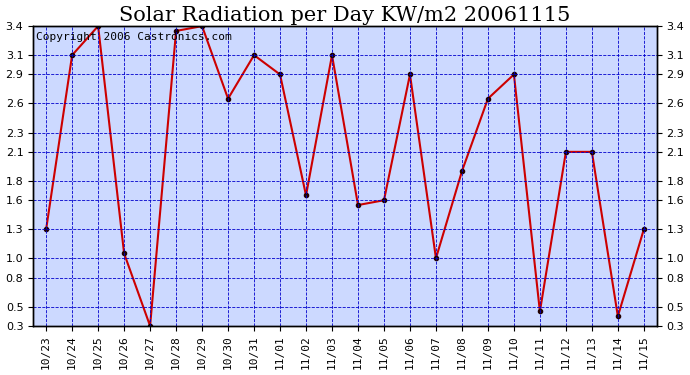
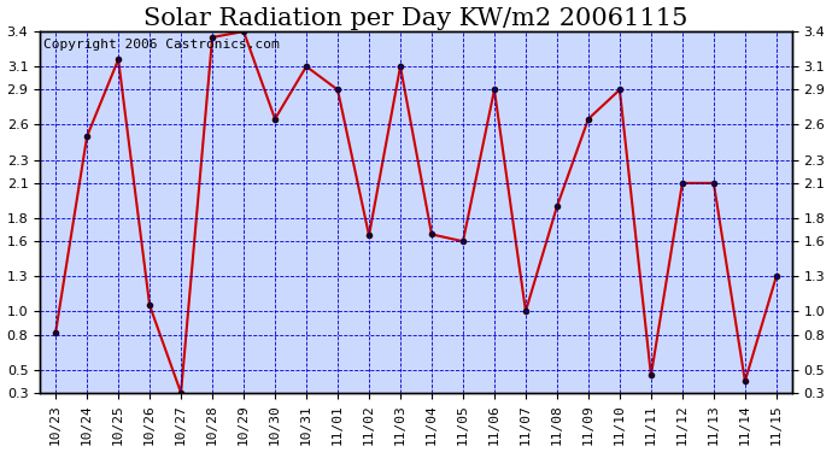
10/23: 1.30 -> 0.82
10/24: 3.10 -> 2.50
10/25: 3.40 -> 3.16
11/04: 1.55 -> 1.66
